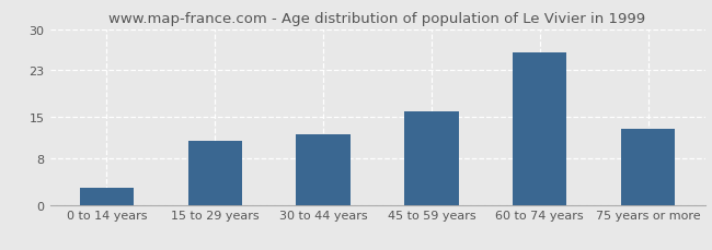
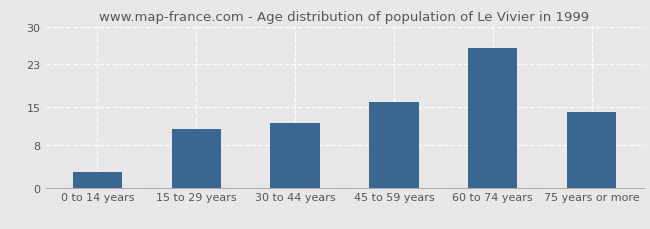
75 years or more: 13 -> 14
